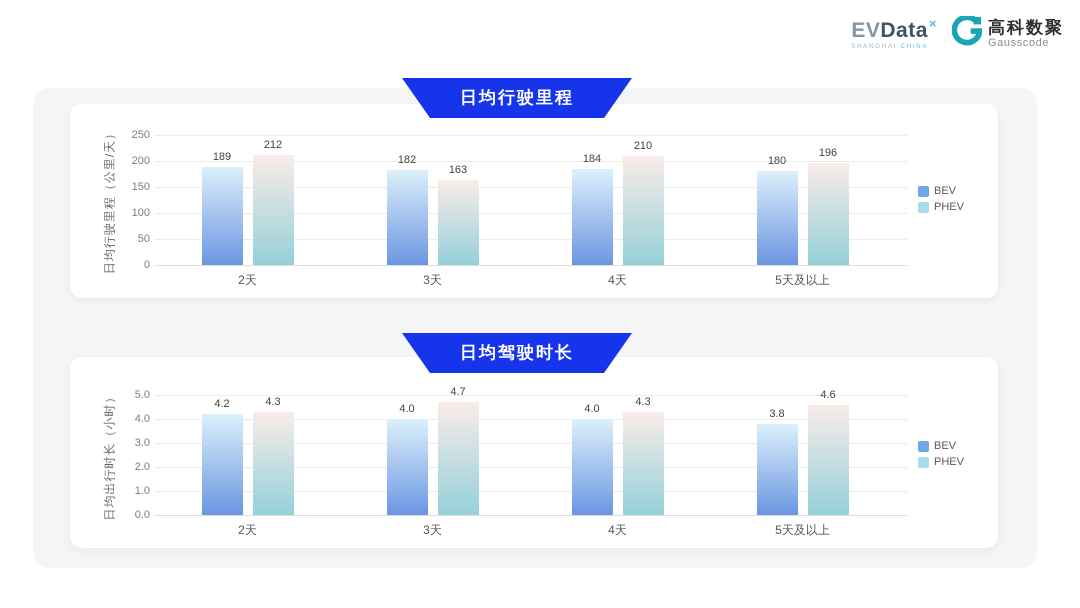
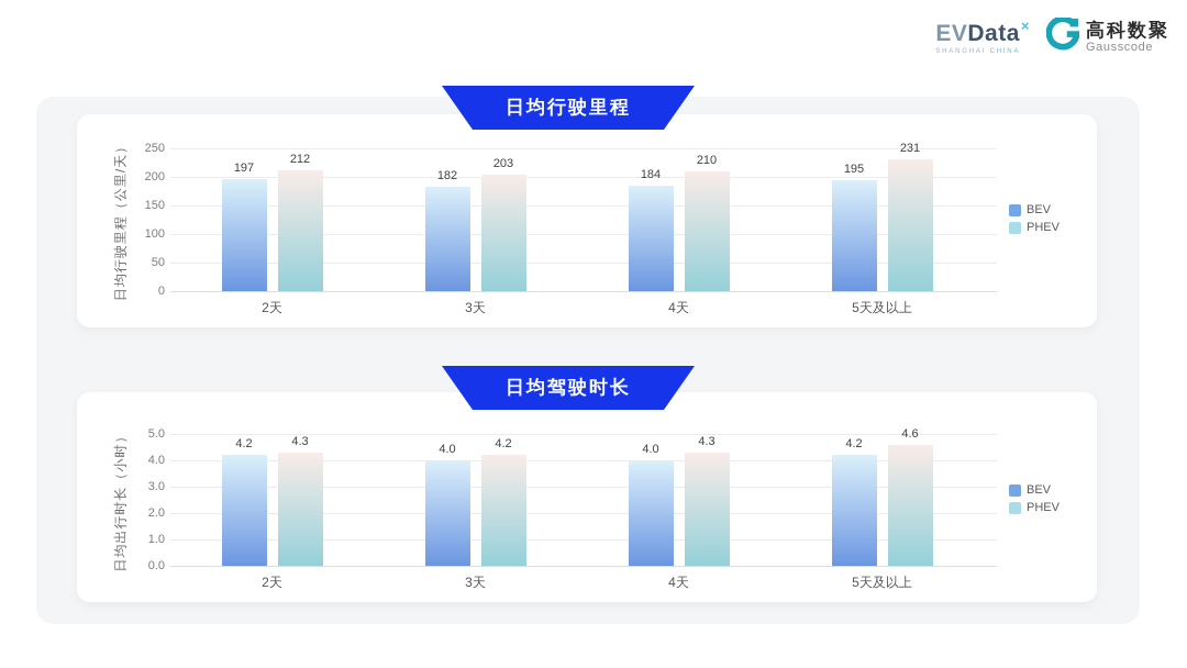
日均行驶里程/BEV/2天: 189 -> 197
日均行驶里程/PHEV/3天: 163 -> 203
日均行驶里程/BEV/5天及以上: 180 -> 195
日均行驶里程/PHEV/5天及以上: 196 -> 231
日均驾驶时长/PHEV/3天: 4.7 -> 4.2
日均驾驶时长/BEV/5天及以上: 3.8 -> 4.2
